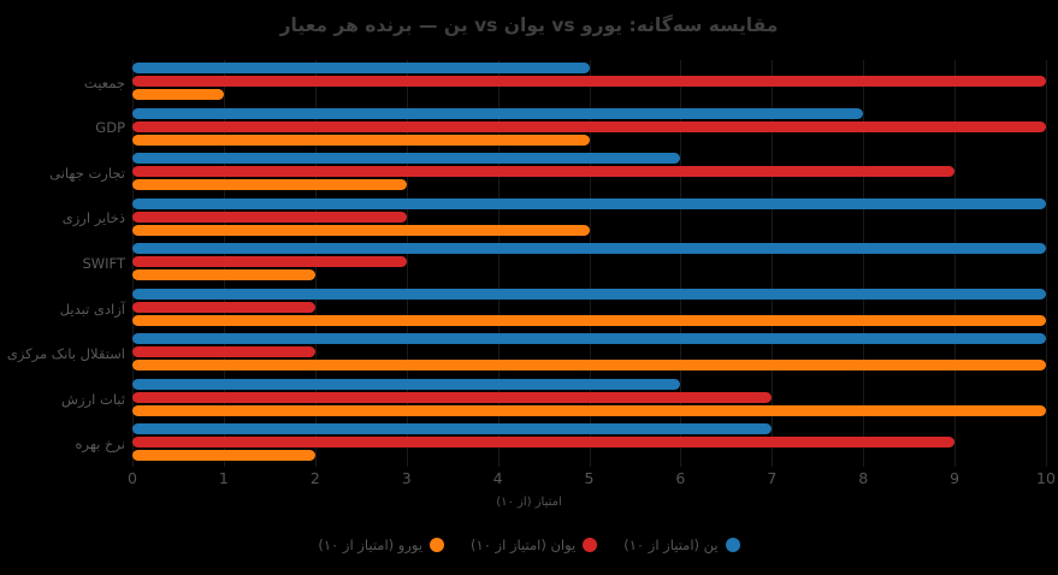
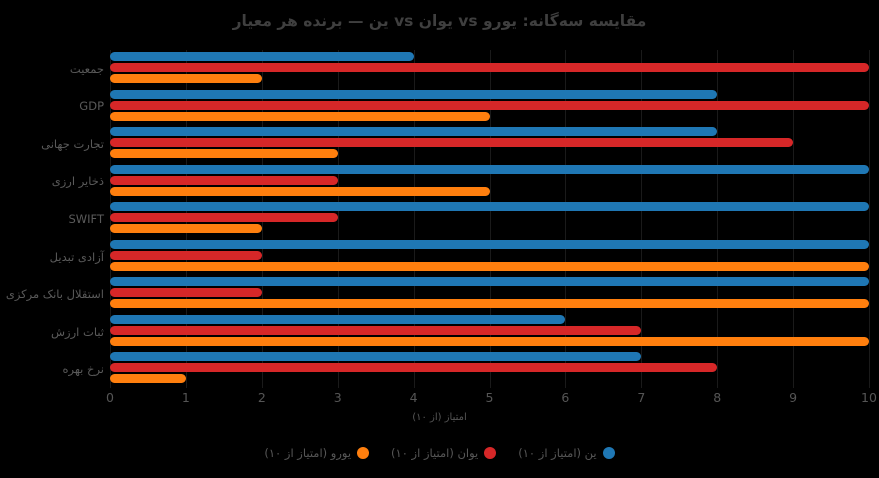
ین (امتیاز از ۱۰)/جمعیت: 5 -> 4
یورو (امتیاز از ۱۰)/جمعیت: 1 -> 2
ین (امتیاز از ۱۰)/تجارت جهانی: 6 -> 8
یوان (امتیاز از ۱۰)/نرخ بهره: 9 -> 8
یورو (امتیاز از ۱۰)/نرخ بهره: 2 -> 1
